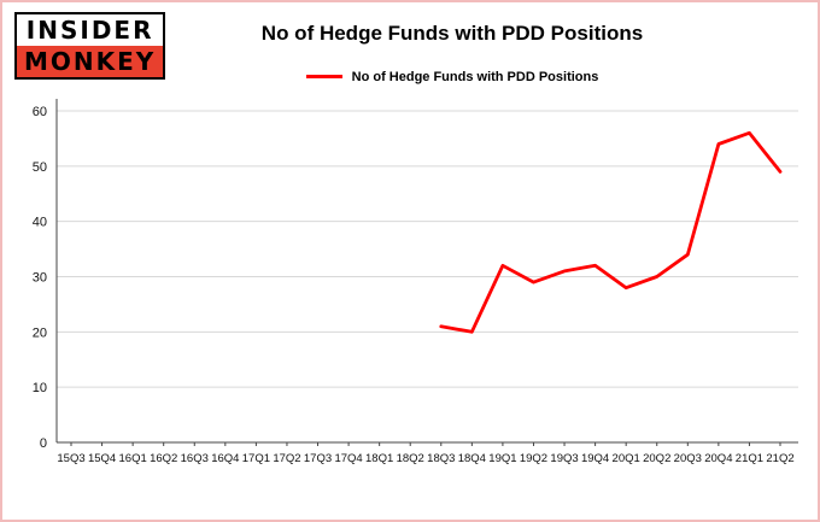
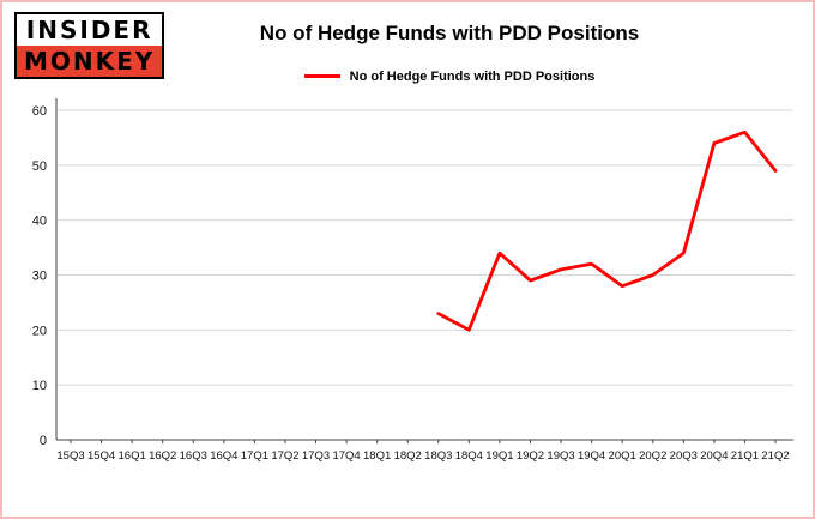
18Q3: 21 -> 23
19Q1: 32 -> 34
